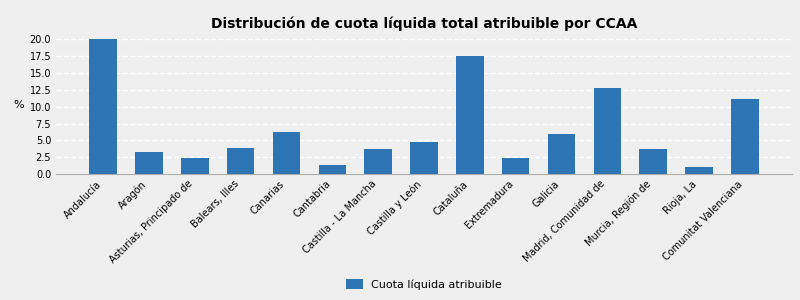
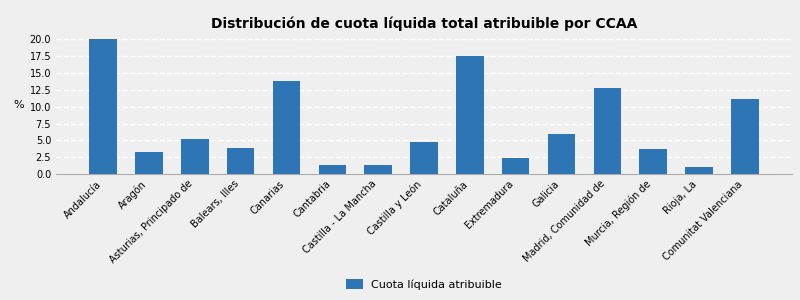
Asturias, Principado de: 2.4 -> 5.2
Canarias: 6.3 -> 13.8
Castilla - La Mancha: 3.7 -> 1.4
